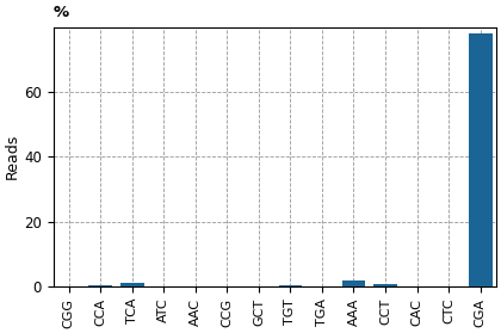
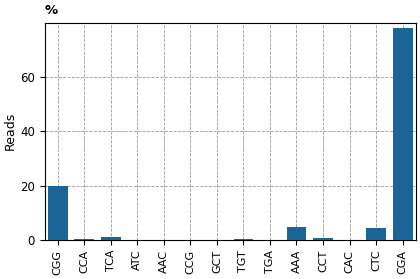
CGG: 0.1 -> 20.0
AAA: 2.0 -> 5.0
CTC: 0.1 -> 4.5
